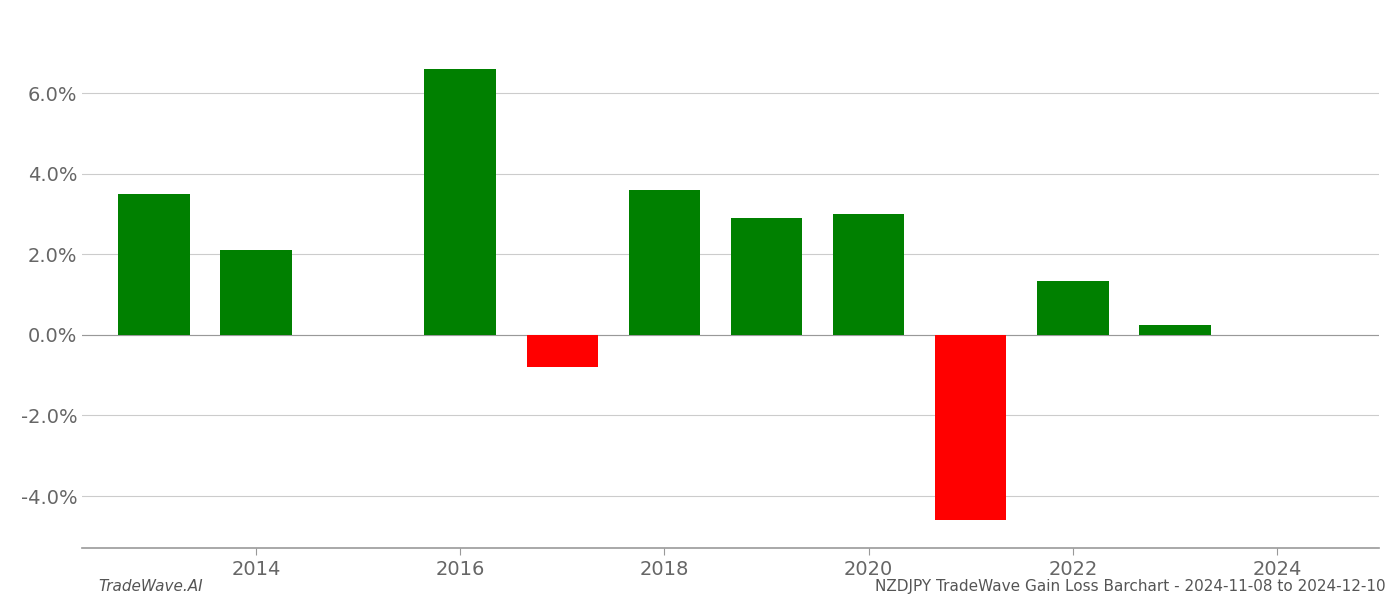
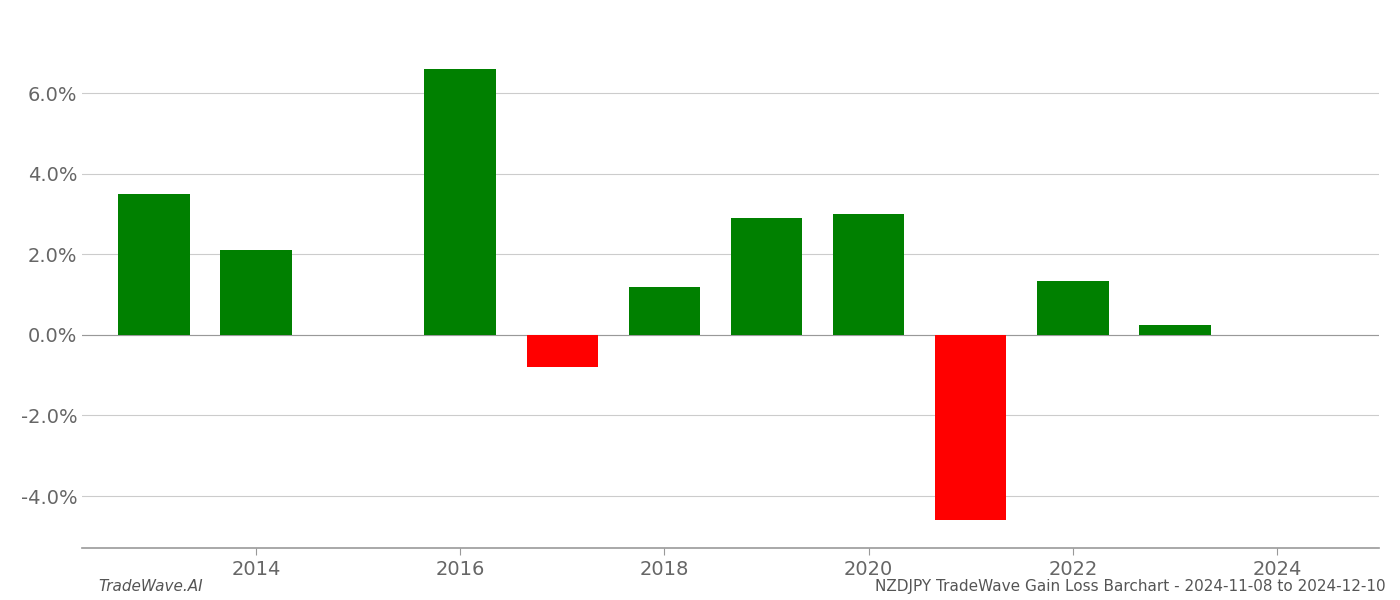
2018: 3.60% -> 1.20%
